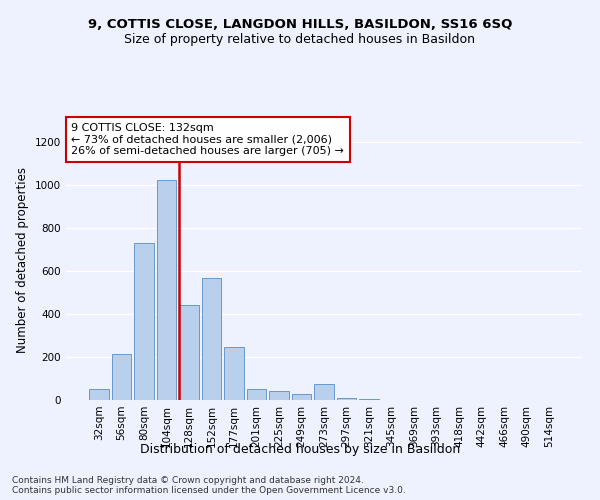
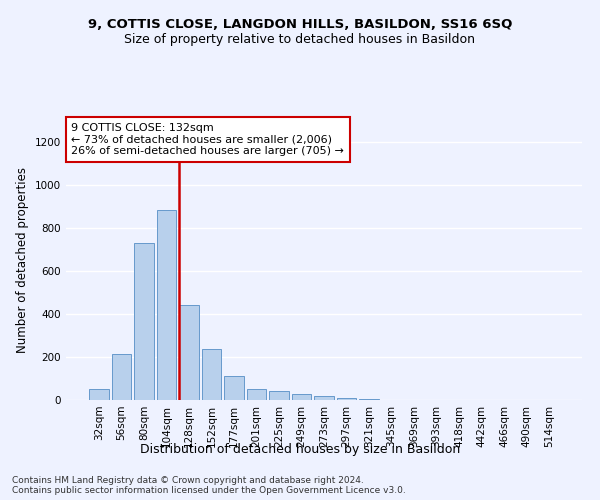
104sqm: 1020 -> 880
152sqm: 565 -> 235
177sqm: 245 -> 110
273sqm: 75 -> 20
